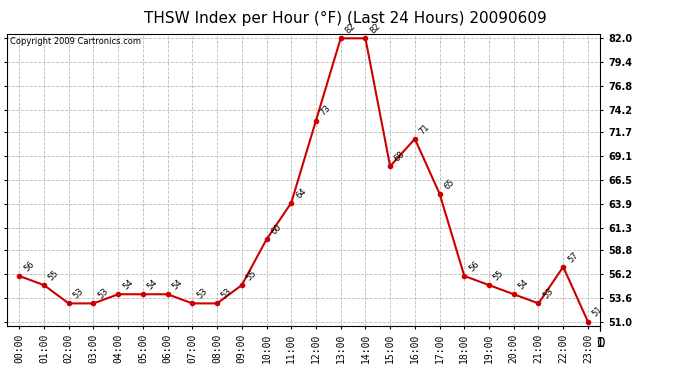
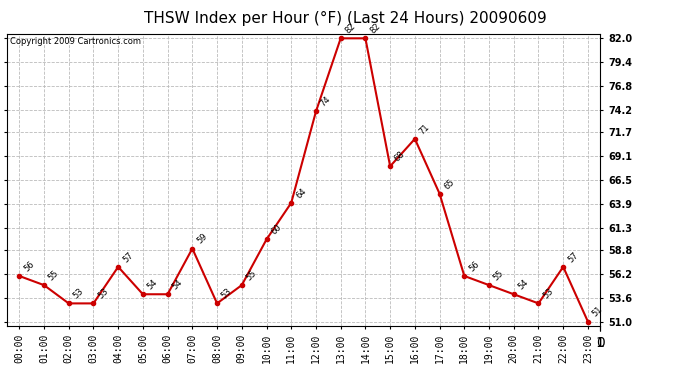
04:00: 54 -> 57
07:00: 53 -> 59
12:00: 73 -> 74
